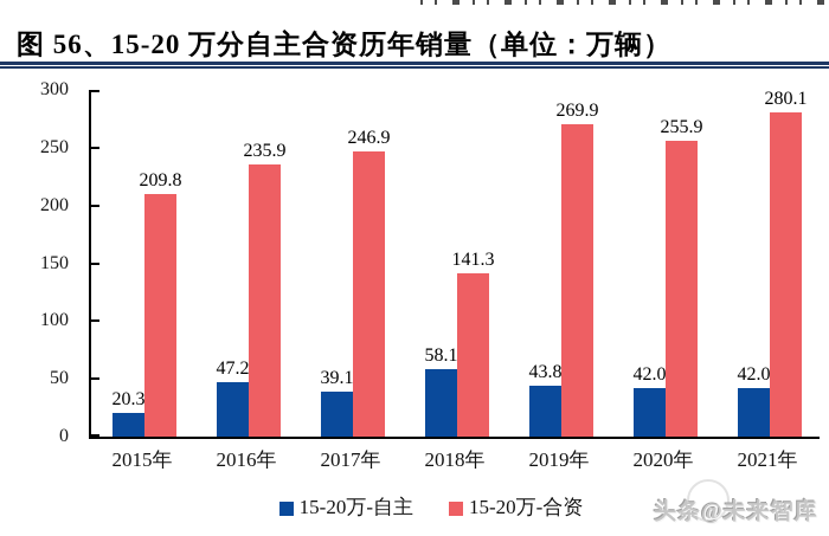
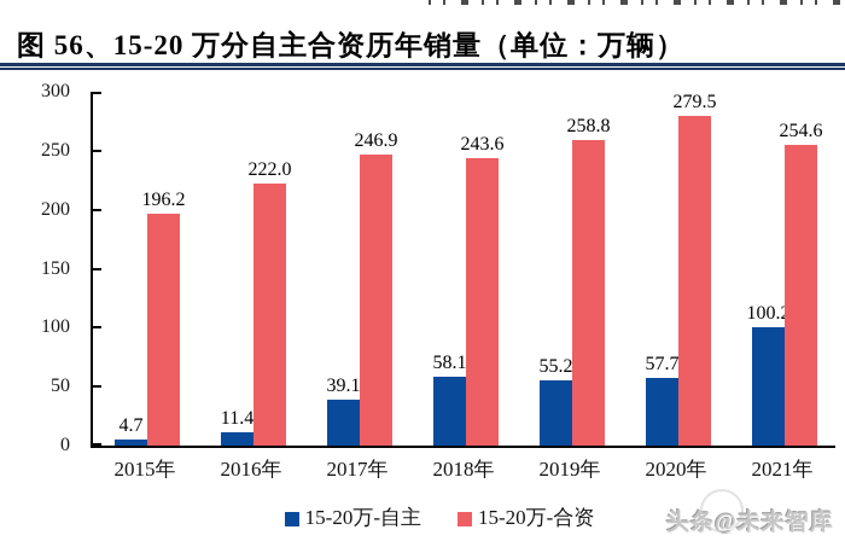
15-20万-自主/2015年: 20.3 -> 4.7
15-20万-合资/2015年: 209.8 -> 196.2
15-20万-自主/2016年: 47.2 -> 11.4
15-20万-合资/2016年: 235.9 -> 222.0
15-20万-合资/2018年: 141.3 -> 243.6
15-20万-自主/2019年: 43.8 -> 55.2
15-20万-合资/2019年: 269.9 -> 258.8
15-20万-自主/2020年: 42.0 -> 57.7
15-20万-合资/2020年: 255.9 -> 279.5
15-20万-自主/2021年: 42.0 -> 100.2
15-20万-合资/2021年: 280.1 -> 254.6
